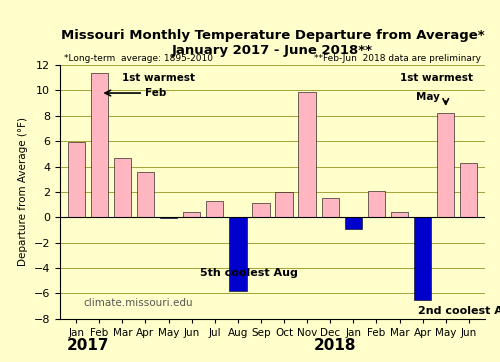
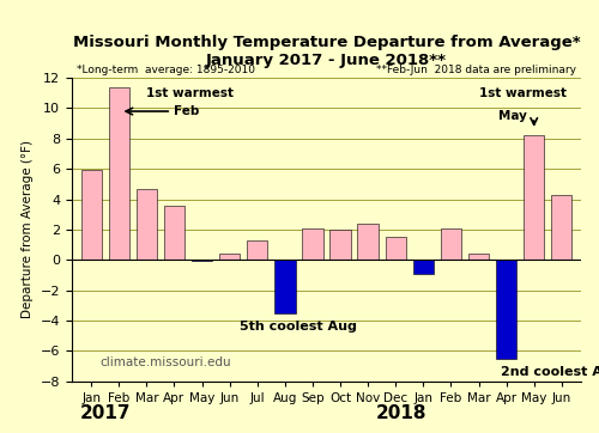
Aug: -5.8 -> -3.5
Sep: 1.1 -> 2.1
Nov: 9.9 -> 2.4
